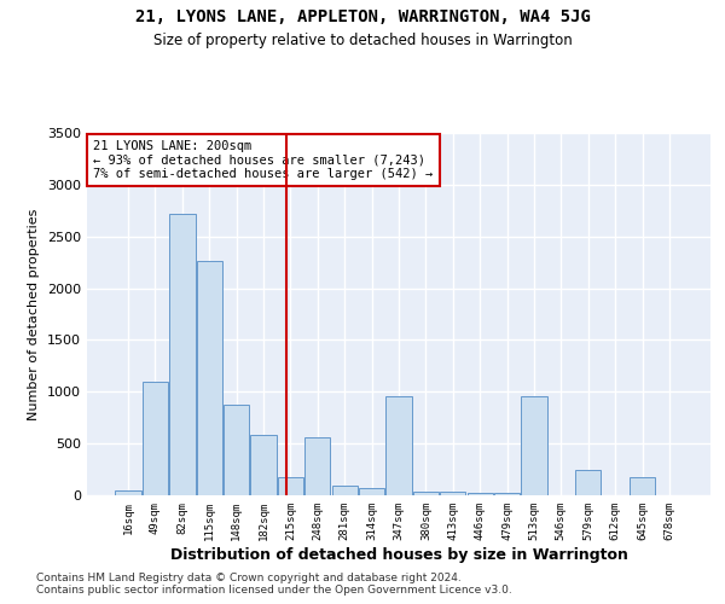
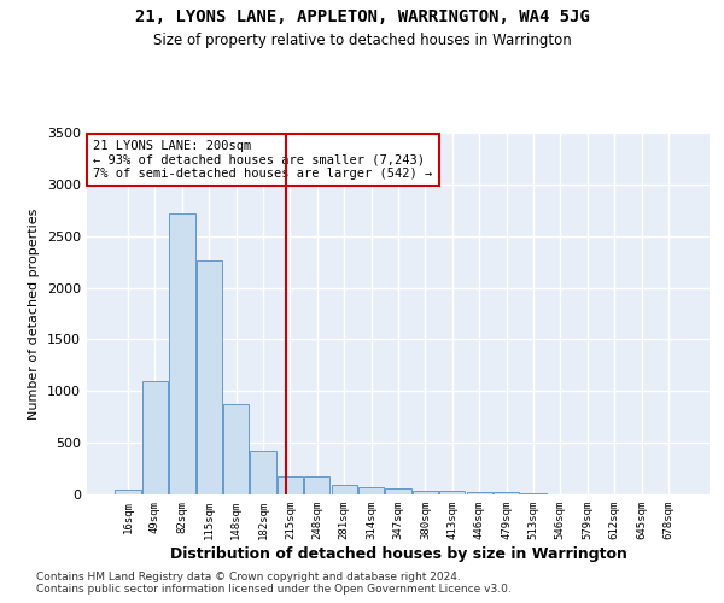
182sqm: 580 -> 420
248sqm: 560 -> 170
347sqm: 960 -> 60
513sqm: 960 -> 20
579sqm: 240 -> 0
645sqm: 180 -> 0
